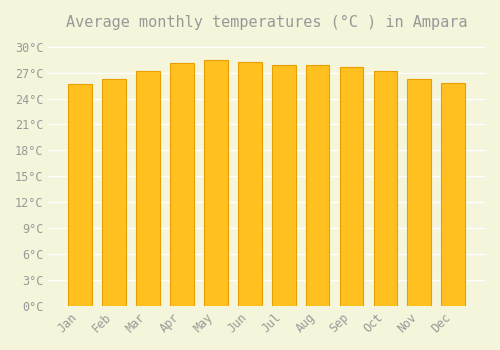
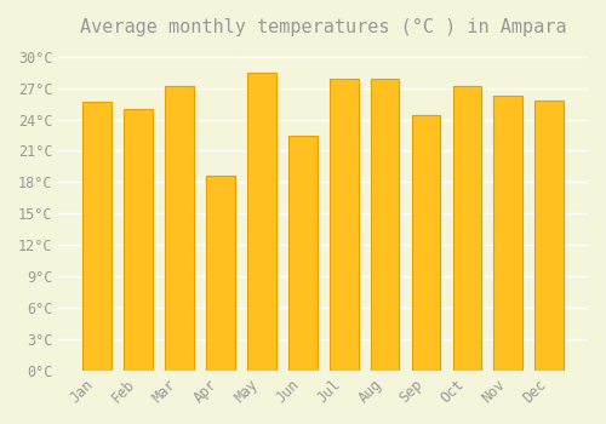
Feb: 26.3°C -> 25.0°C
Apr: 28.1°C -> 18.6°C
Jun: 28.2°C -> 22.4°C
Sep: 27.7°C -> 24.4°C
